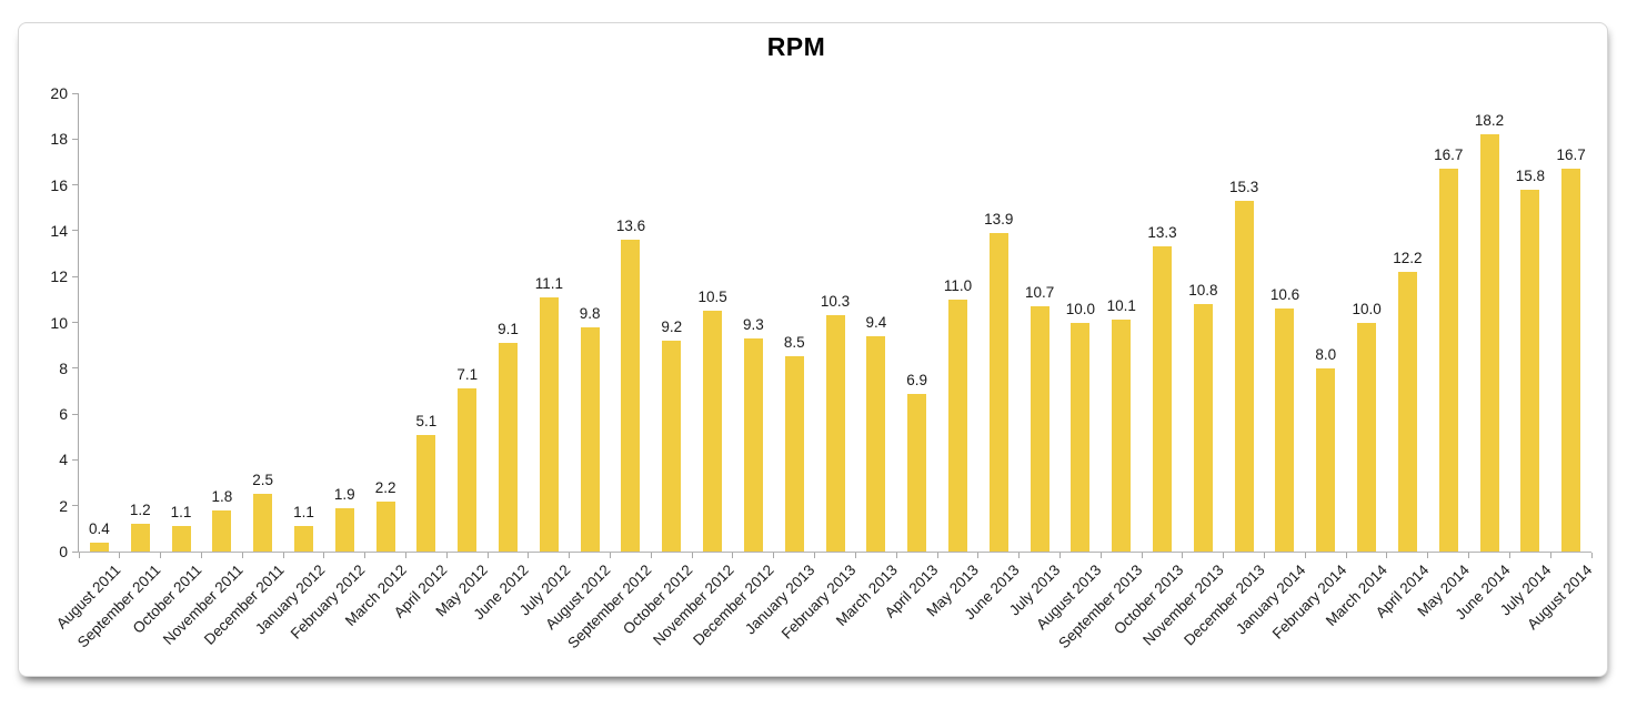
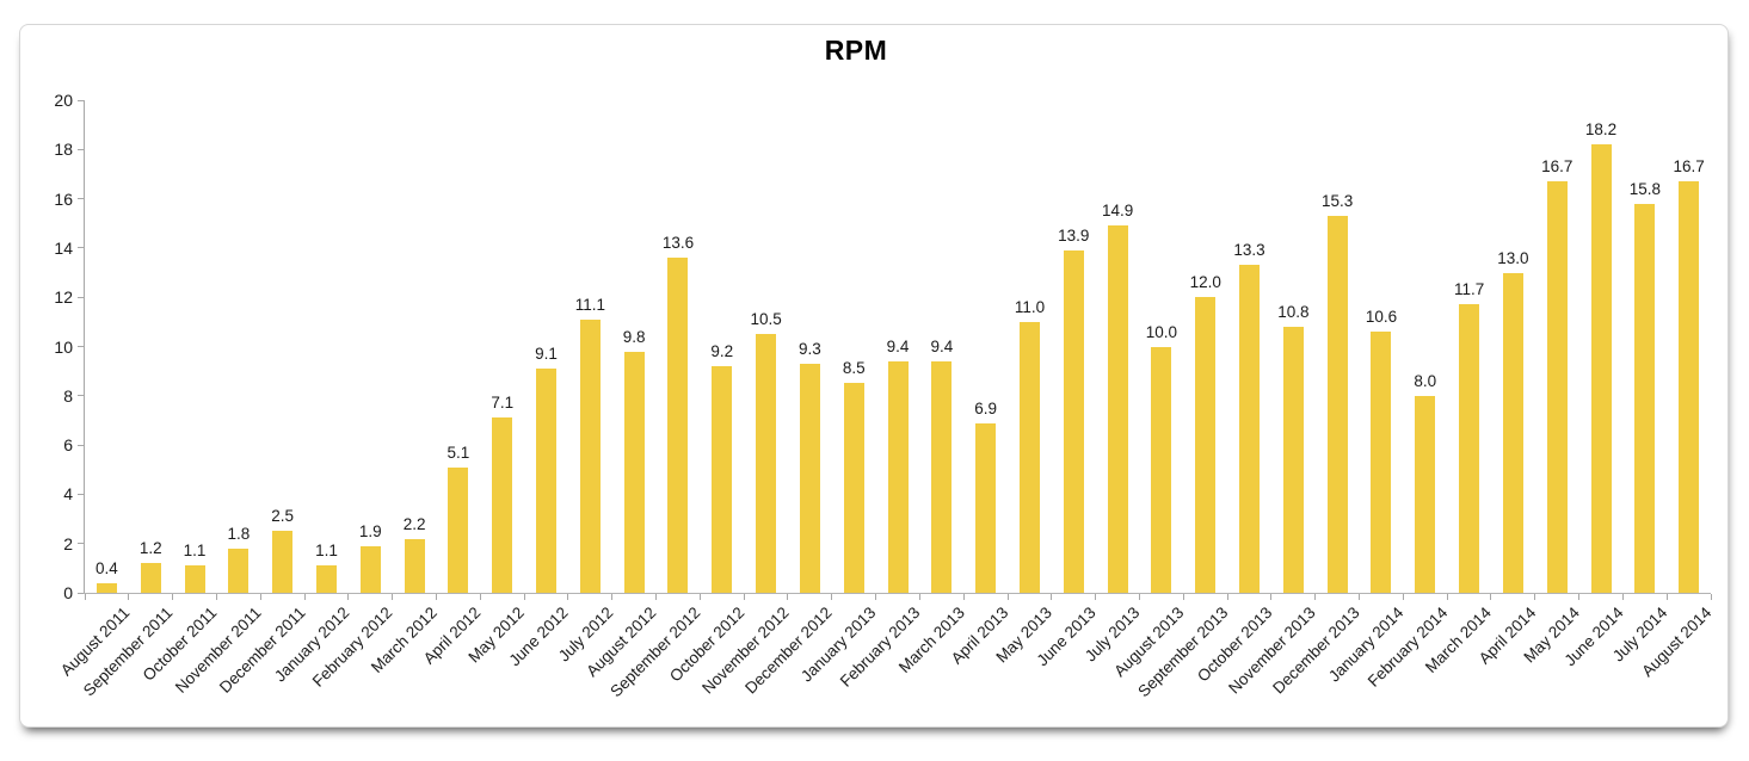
February 2013: 10.3 -> 9.4
July 2013: 10.7 -> 14.9
September 2013: 10.1 -> 12.0
March 2014: 10.0 -> 11.7
April 2014: 12.2 -> 13.0
